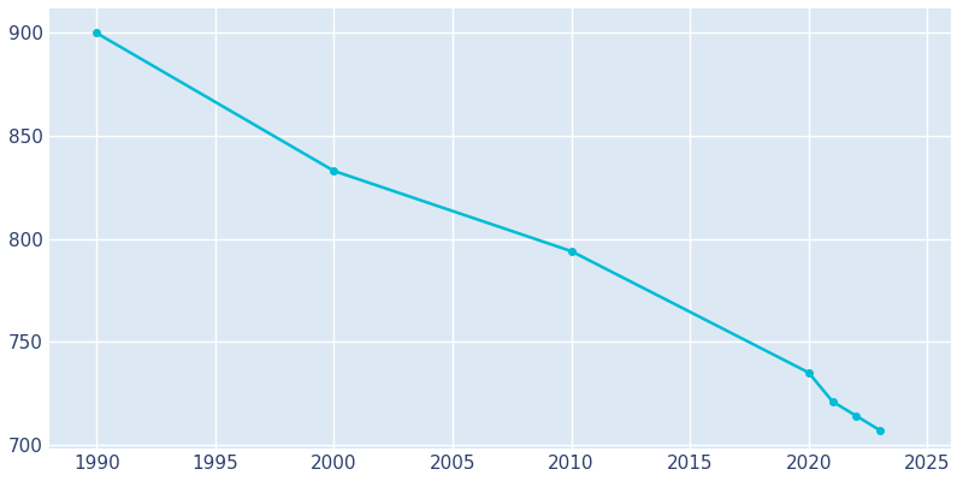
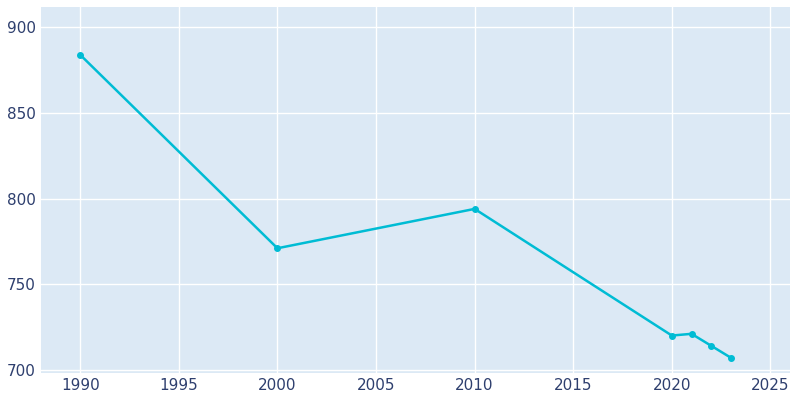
1990: 900 -> 884
2000: 833 -> 771
2020: 735 -> 720
